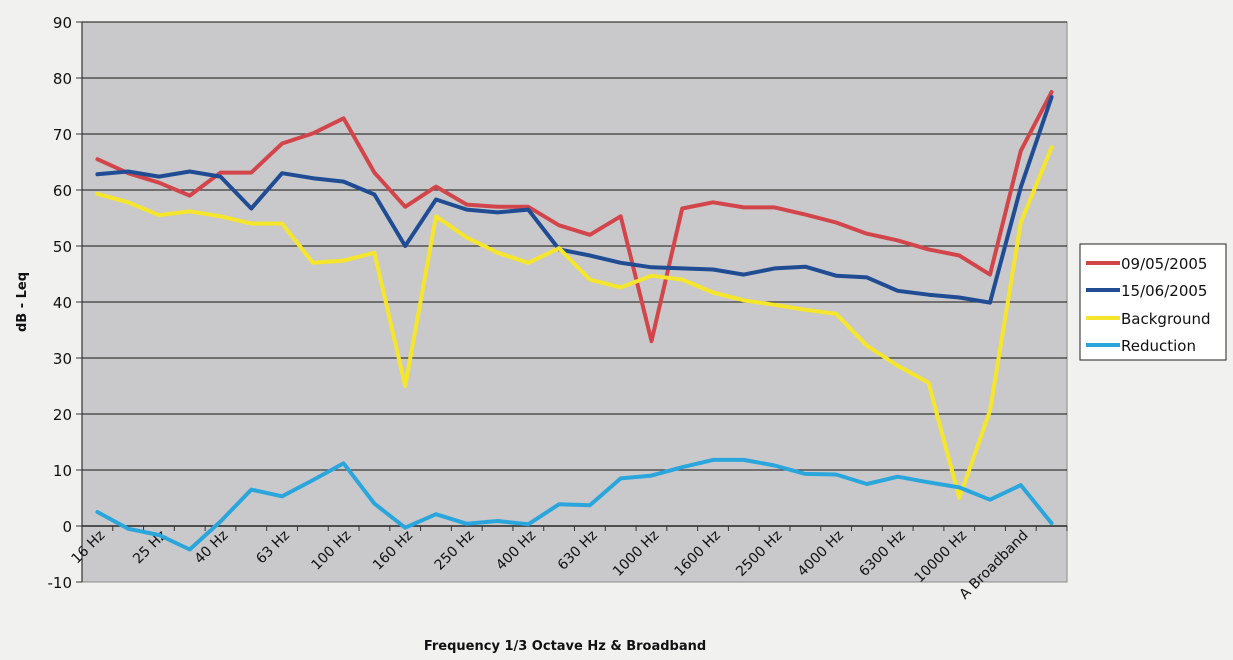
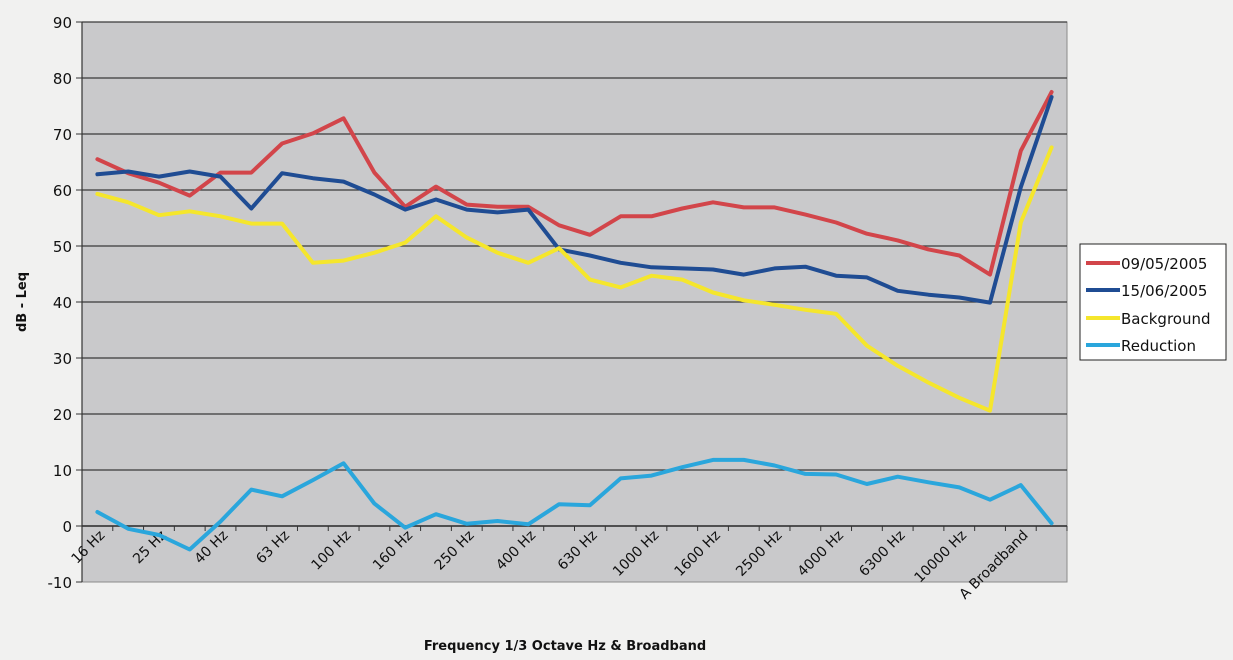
15/06/2005/160 Hz: 50 -> 56
Background/160 Hz: 25 -> 51
09/05/2005/1000 Hz: 33 -> 55
Background/10000 Hz: 5 -> 23
